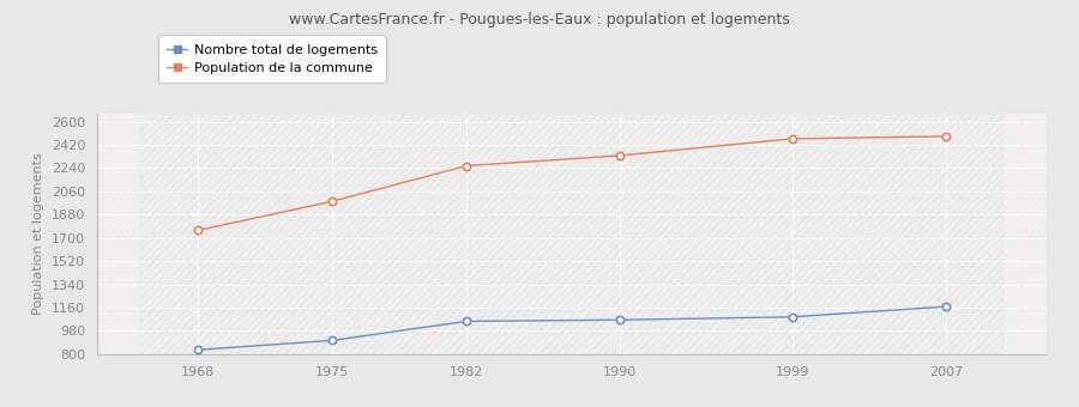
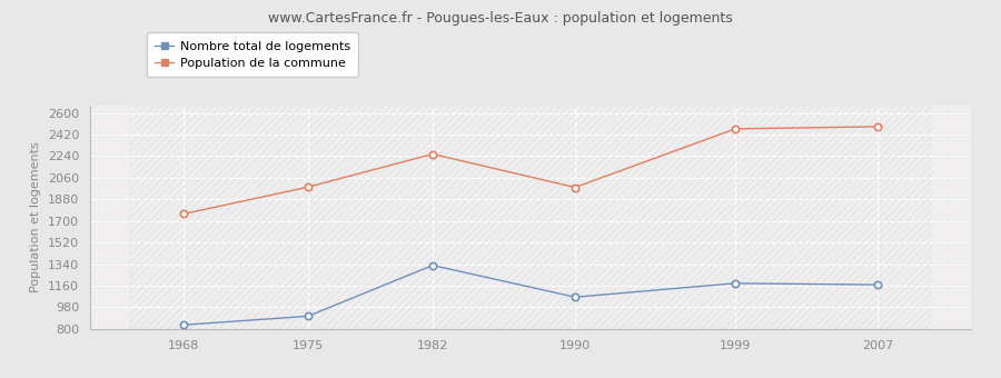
Nombre total de logements/1982: 1050 -> 1330
Population de la commune/1990: 2340 -> 1980
Nombre total de logements/1999: 1090 -> 1180
